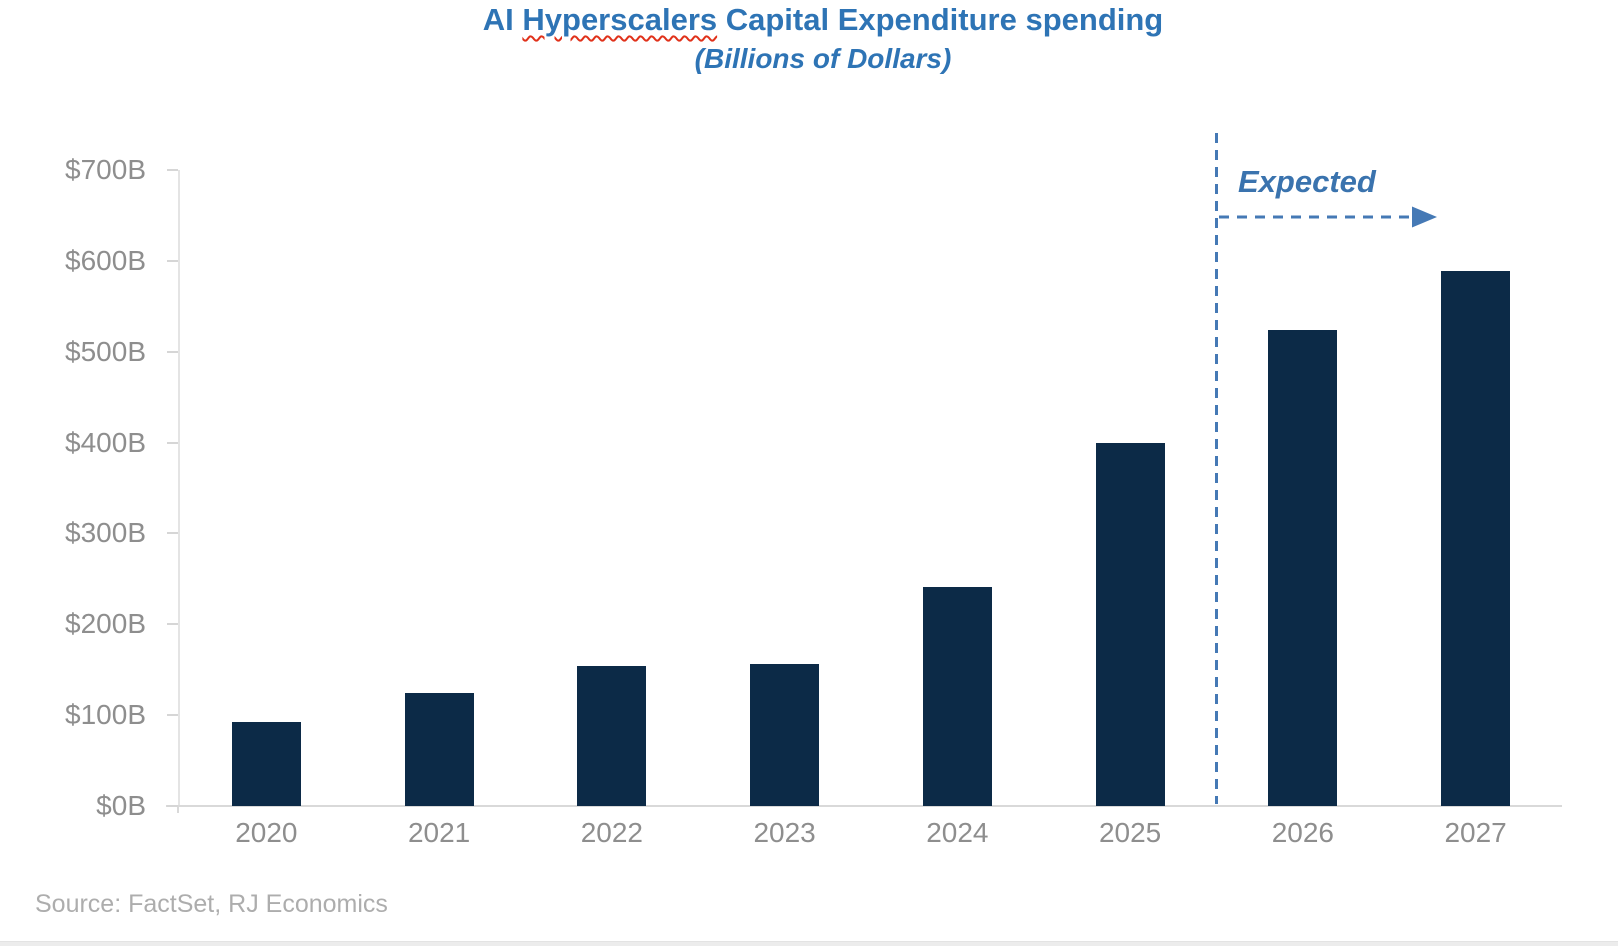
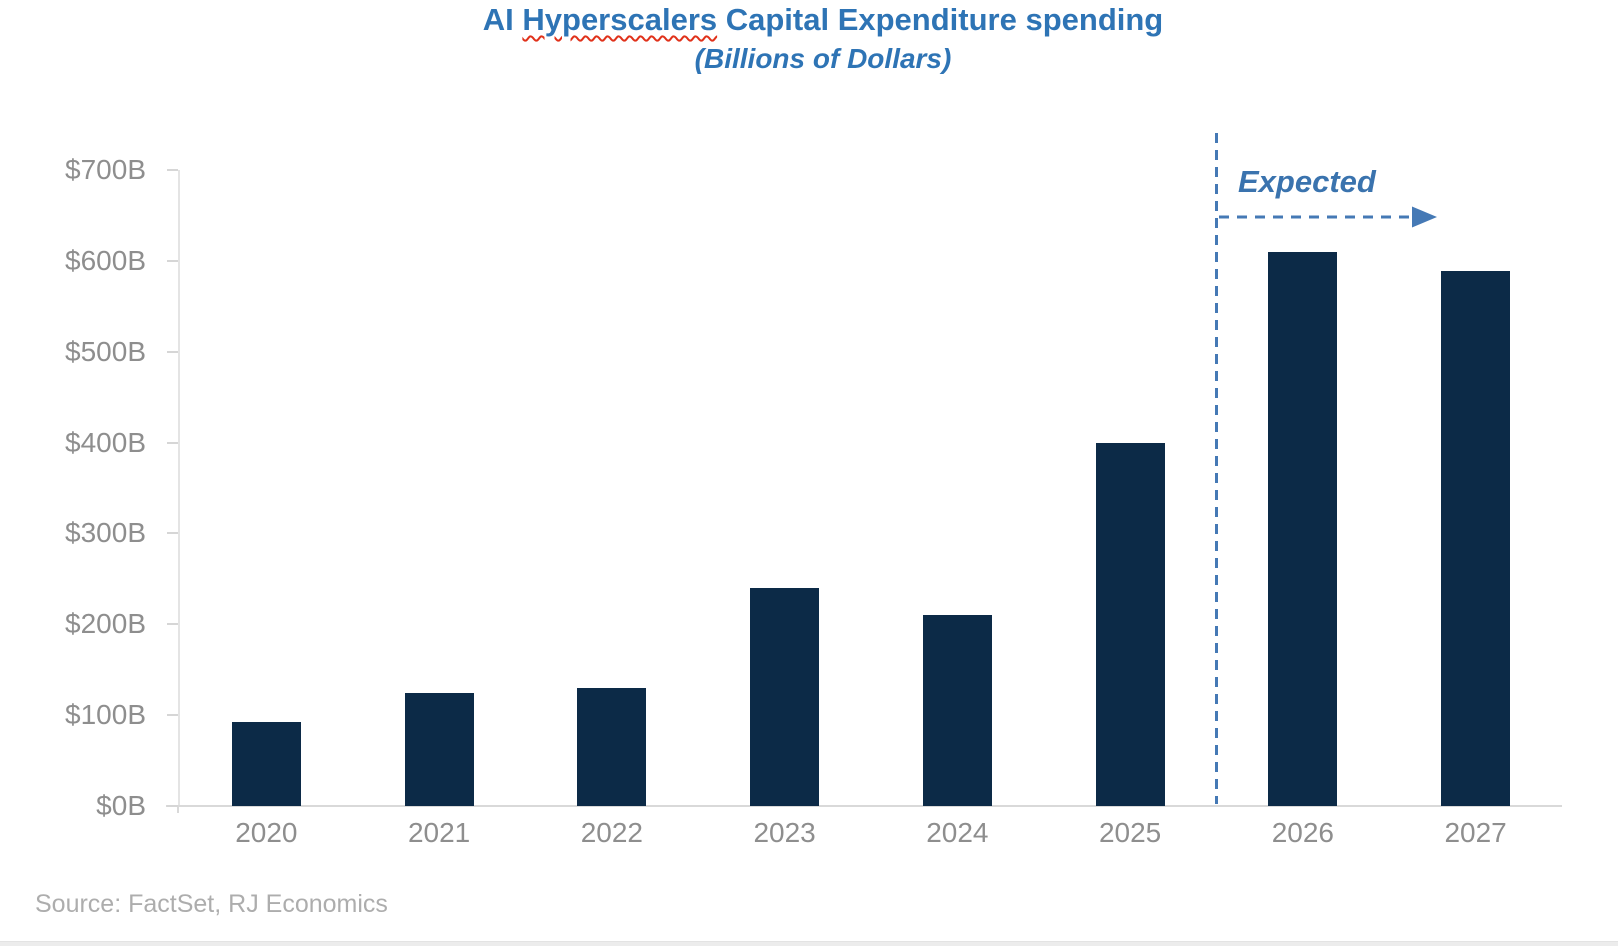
2022: $150B -> $130B
2023: $160B -> $240B
2024: $240B -> $210B
2026: $520B -> $610B
